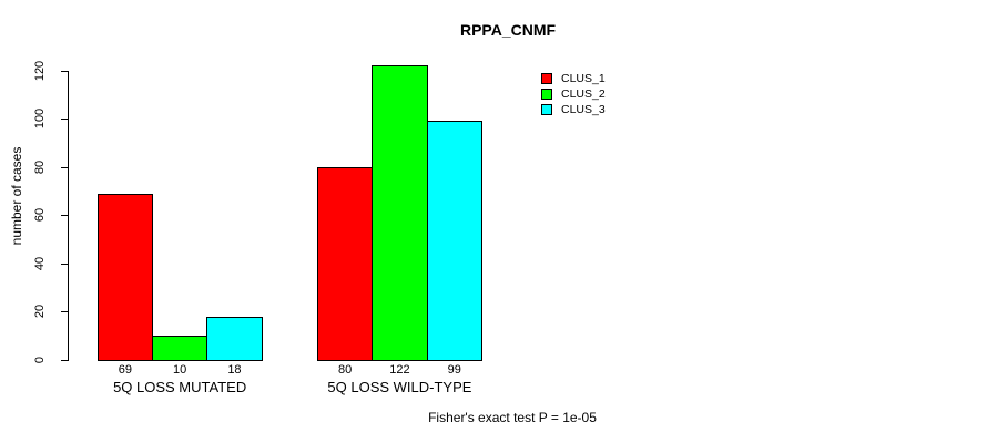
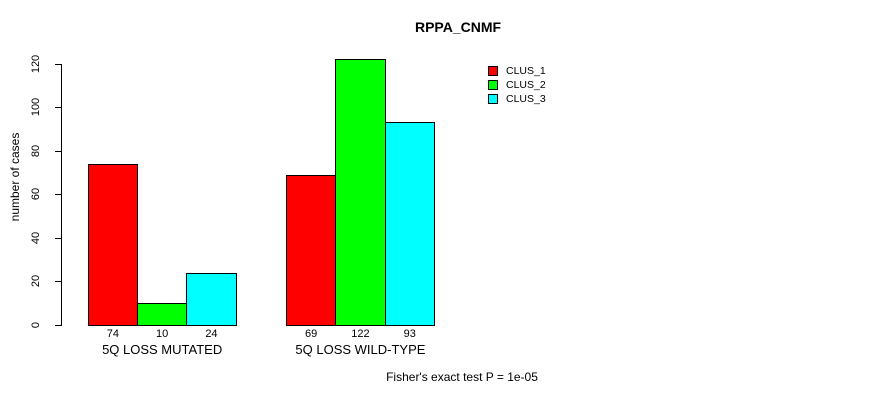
CLUS_1/5Q LOSS MUTATED: 69 -> 74
CLUS_3/5Q LOSS MUTATED: 18 -> 24
CLUS_1/5Q LOSS WILD-TYPE: 80 -> 69
CLUS_3/5Q LOSS WILD-TYPE: 99 -> 93
